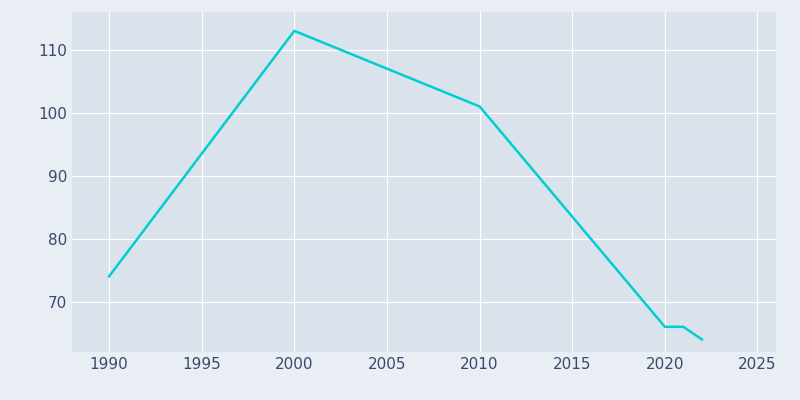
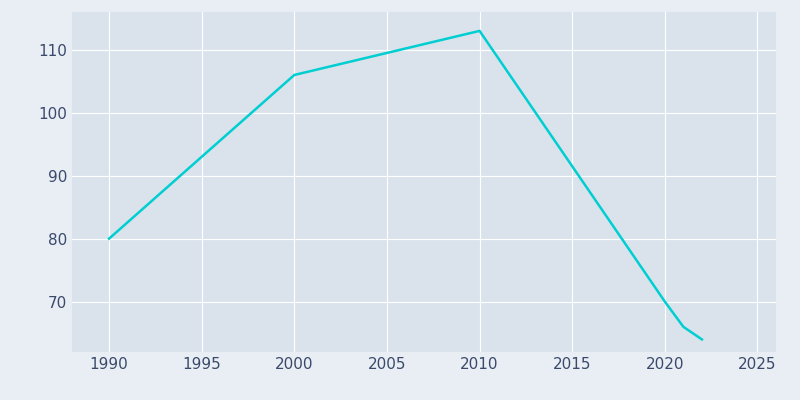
1990: 74 -> 80
2000: 113 -> 106
2010: 101 -> 113
2020: 66 -> 70
